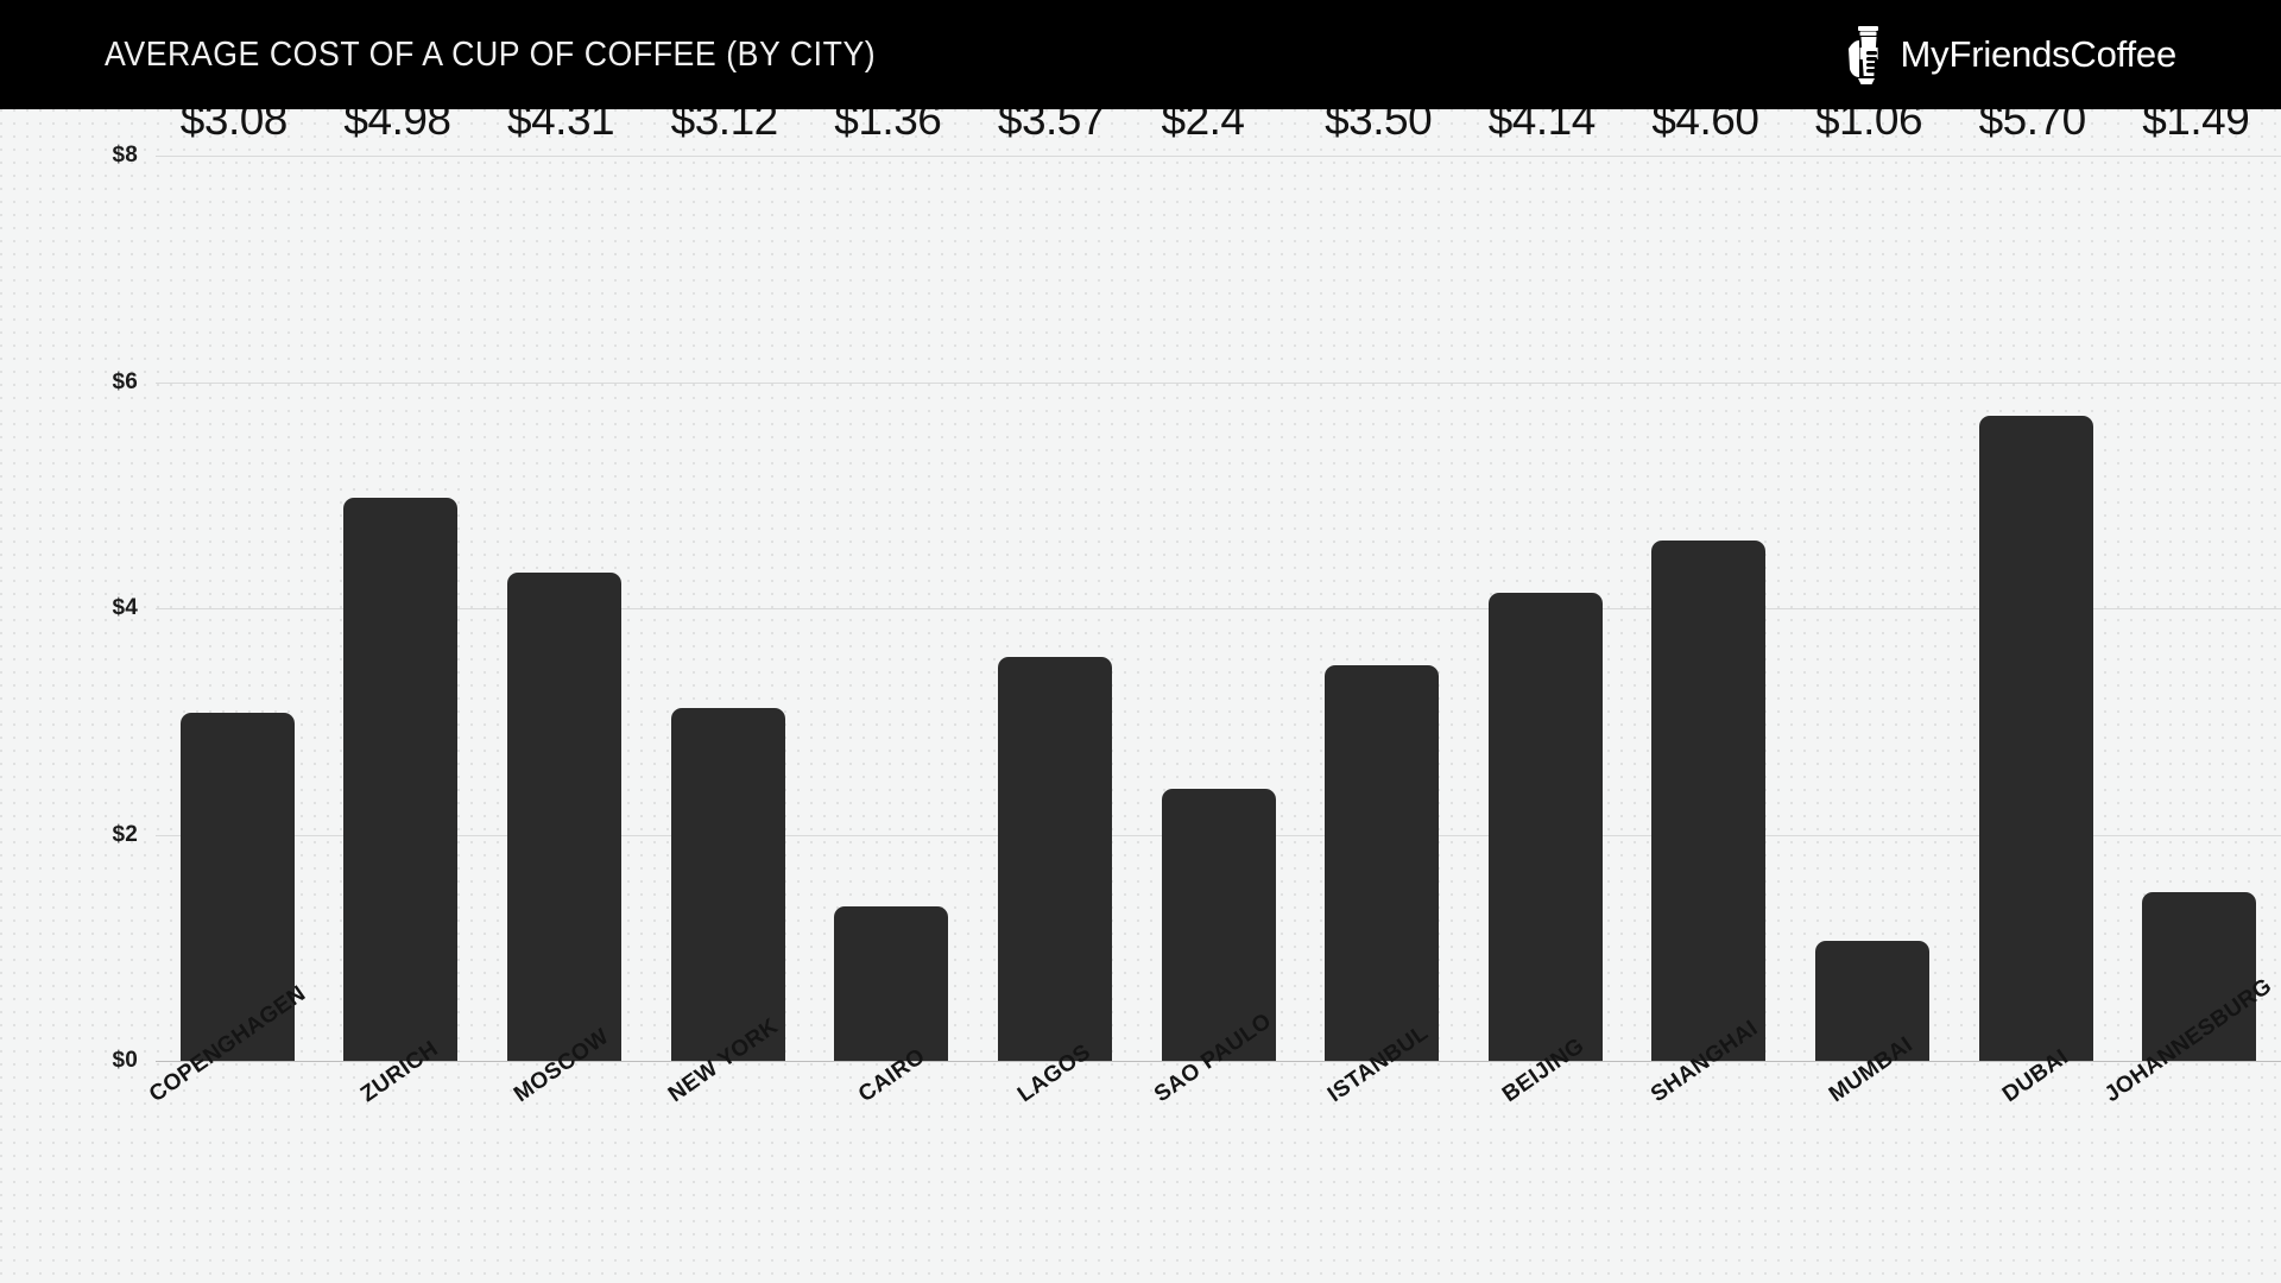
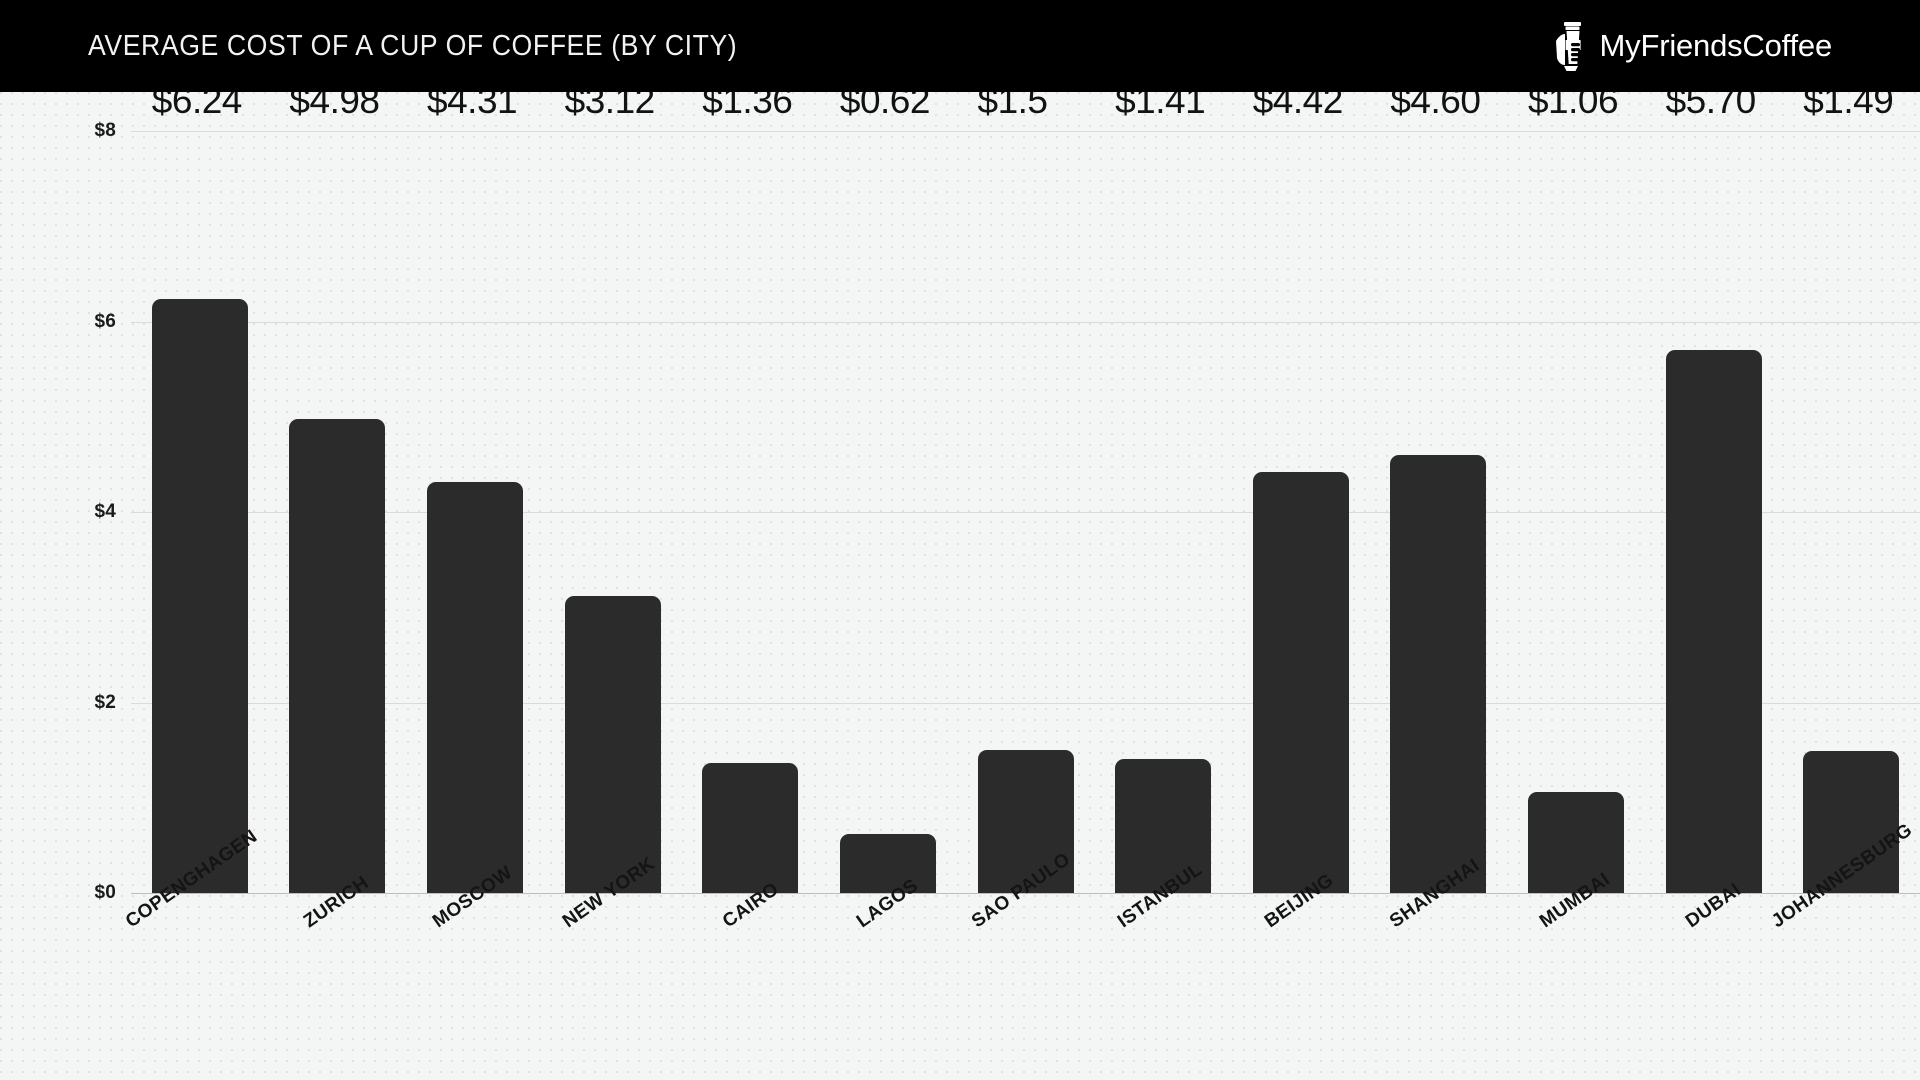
COPENGHAGEN: $3.08 -> $6.24
LAGOS: $3.57 -> $0.62
SAO PAULO: $2.4 -> $1.5
ISTANBUL: $3.50 -> $1.41
BEIJING: $4.14 -> $4.42
